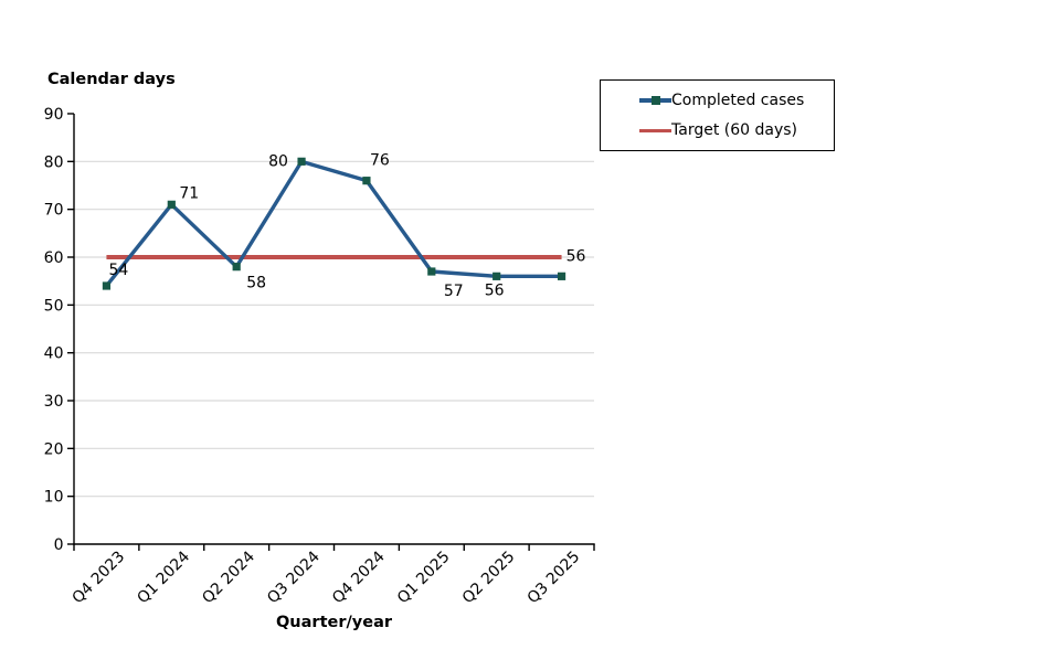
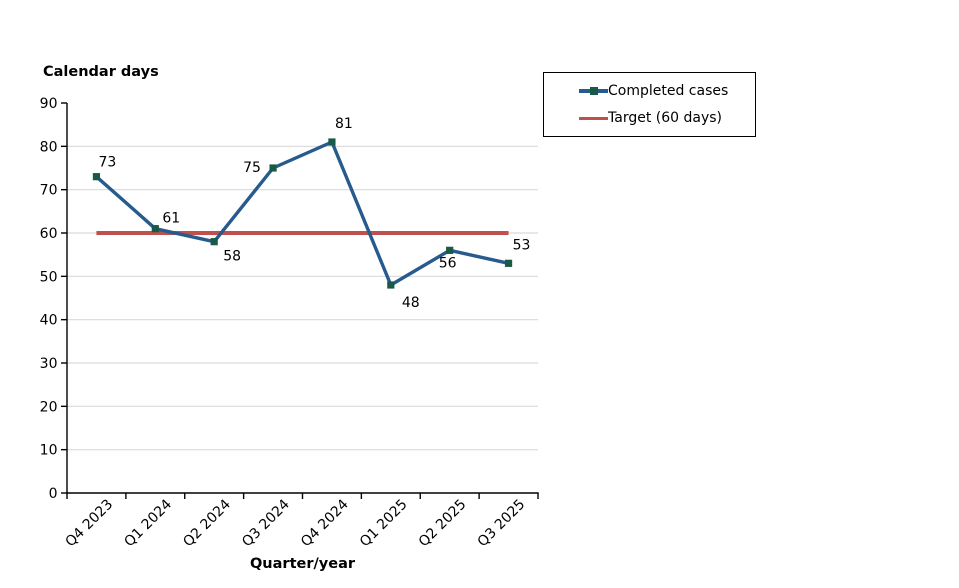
Completed cases/Q4 2023: 54 -> 73
Completed cases/Q1 2024: 71 -> 61
Completed cases/Q3 2024: 80 -> 75
Completed cases/Q4 2024: 76 -> 81
Completed cases/Q1 2025: 57 -> 48
Completed cases/Q3 2025: 56 -> 53
